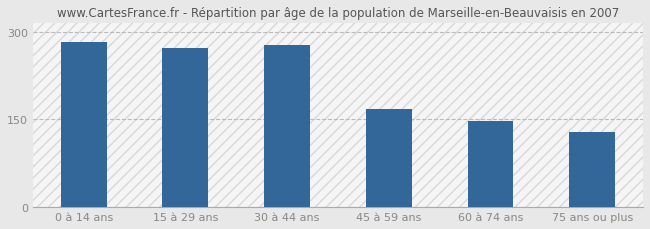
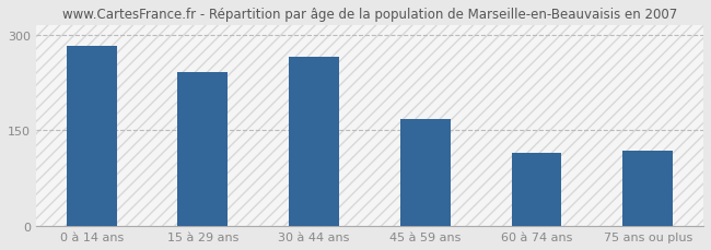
15 à 29 ans: 272 -> 242
30 à 44 ans: 278 -> 266
60 à 74 ans: 147 -> 114
75 ans ou plus: 128 -> 118
